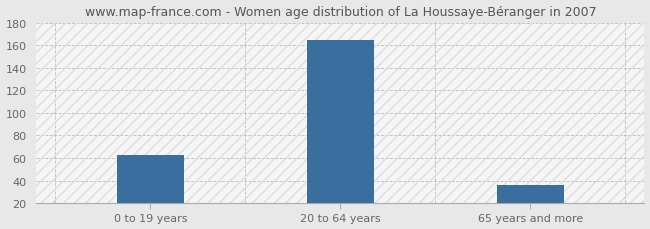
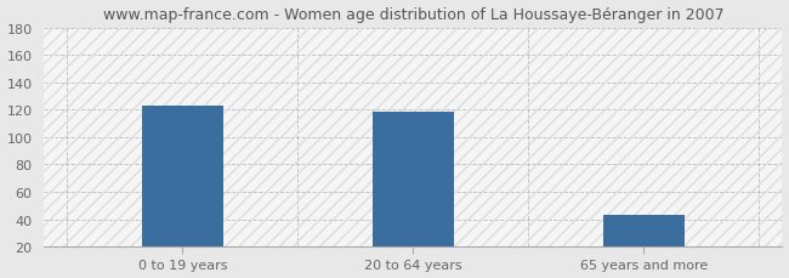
0 to 19 years: 63 -> 123
20 to 64 years: 165 -> 119
65 years and more: 36 -> 43
